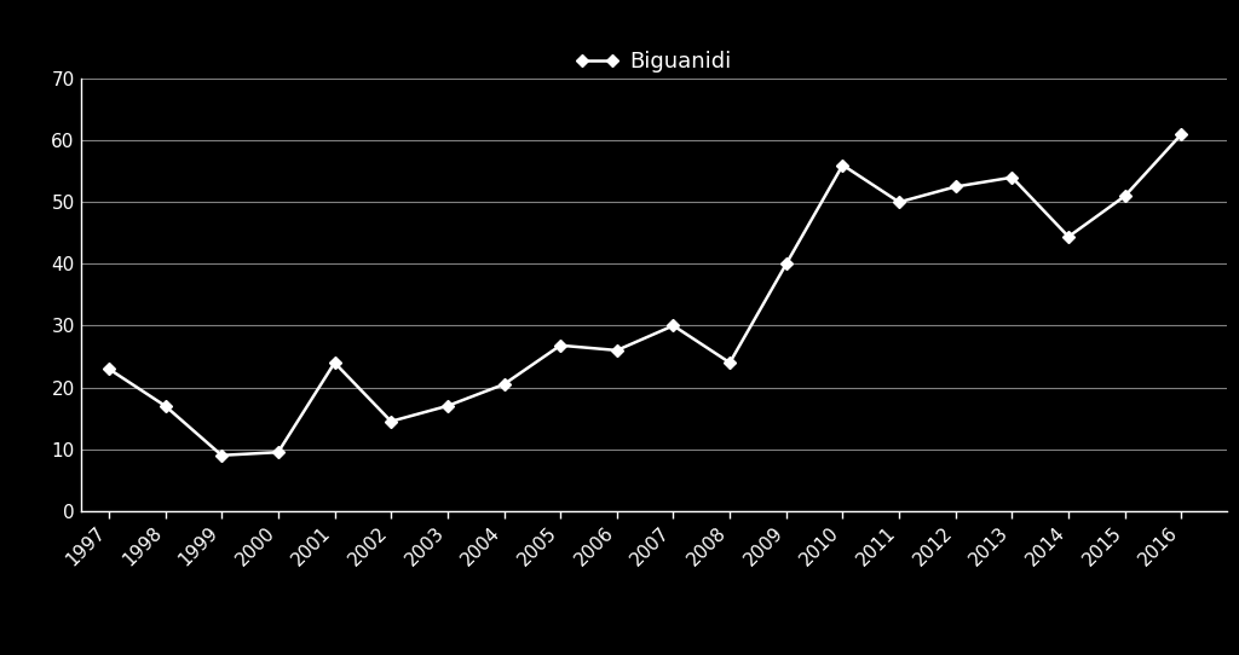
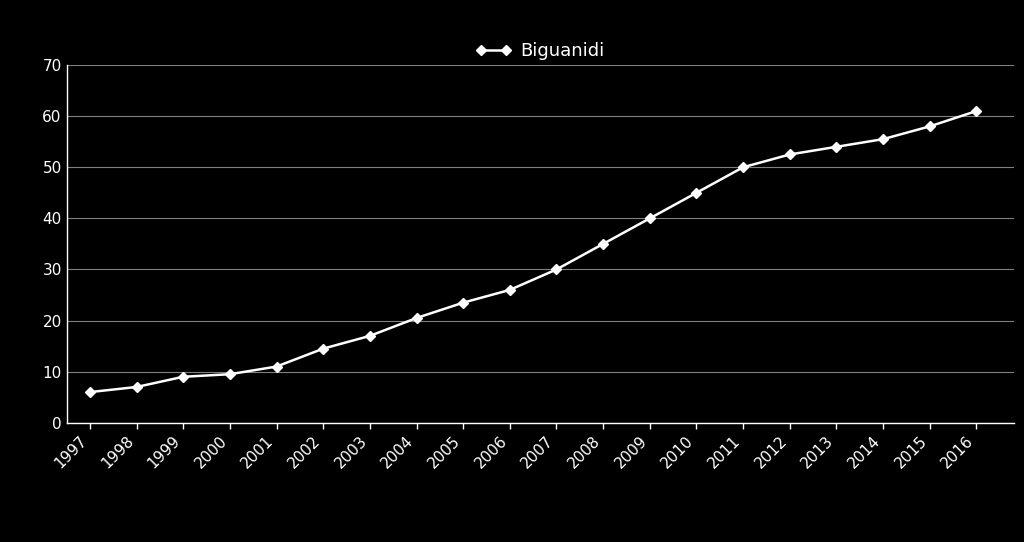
1997: 23.0 -> 6.0
1998: 17.0 -> 7.0
2001: 24.0 -> 11.0
2005: 26.8 -> 23.5
2008: 24.0 -> 35.0
2010: 56.0 -> 45.0
2014: 44.4 -> 55.5
2015: 51.0 -> 58.0
